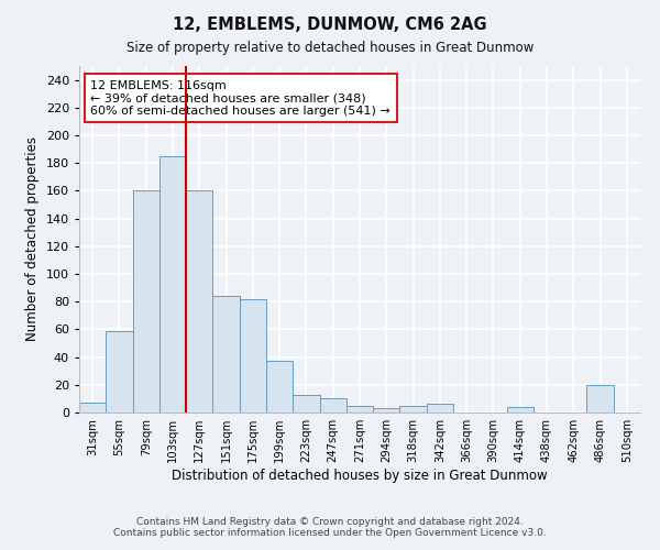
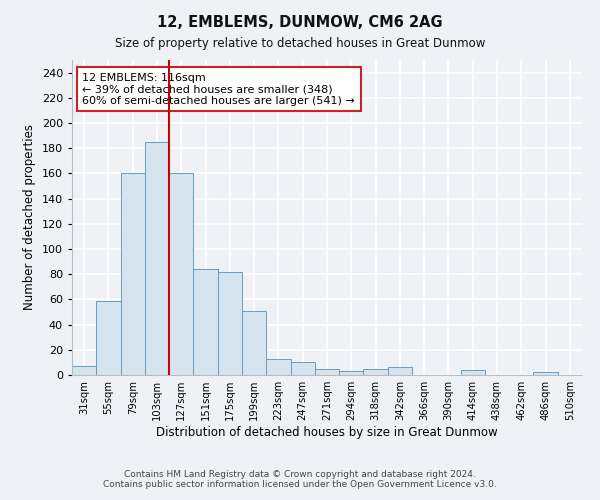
199sqm: 37 -> 51
486sqm: 20 -> 2
